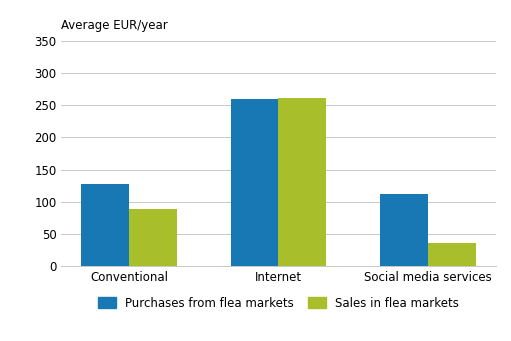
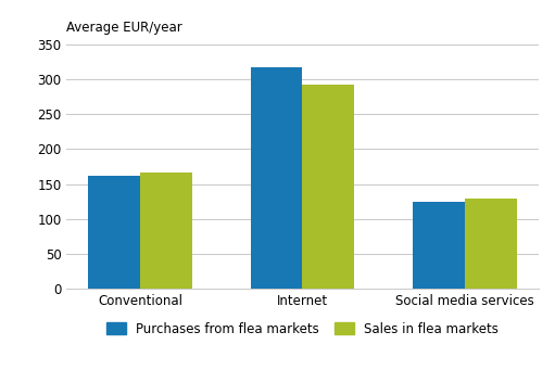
Purchases from flea markets/Conventional: 128 -> 162
Sales in flea markets/Conventional: 88 -> 167
Purchases from flea markets/Internet: 260 -> 317
Sales in flea markets/Internet: 262 -> 292
Purchases from flea markets/Social media services: 112 -> 125
Sales in flea markets/Social media services: 36 -> 129
